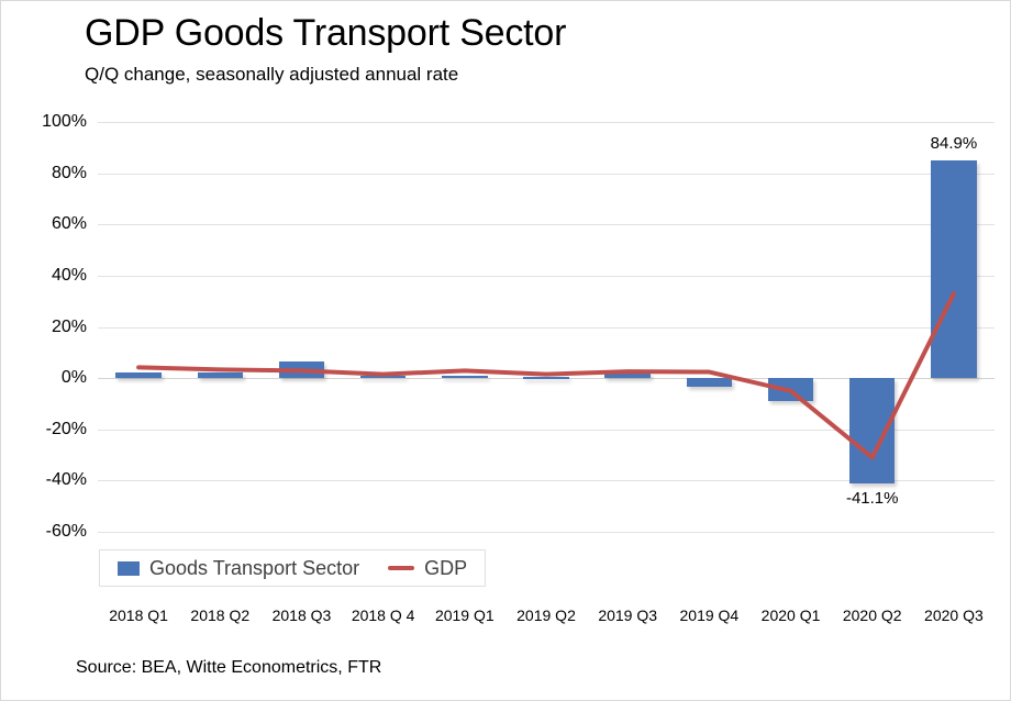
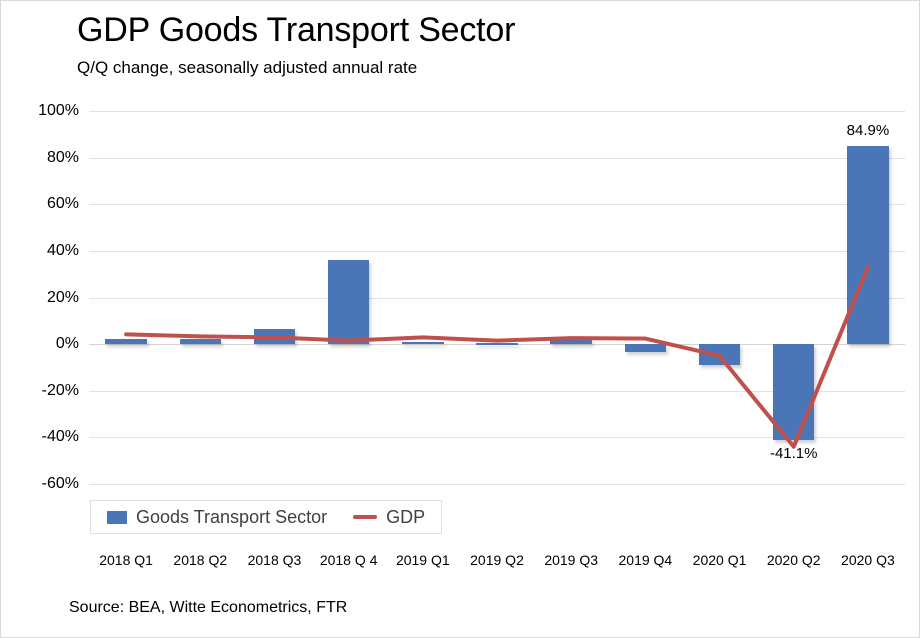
Goods Transport Sector/2018 Q 4: 1% -> 36%
GDP/2020 Q2: -31% -> -44%
